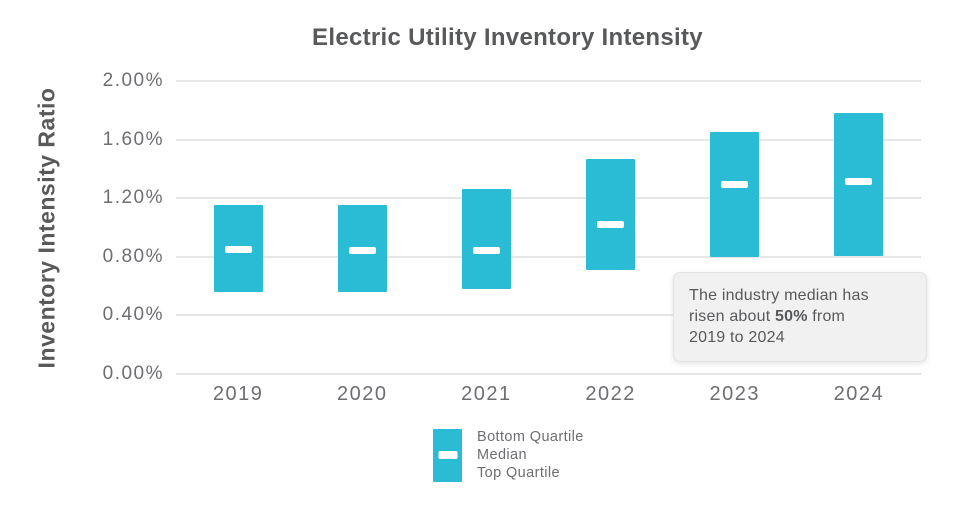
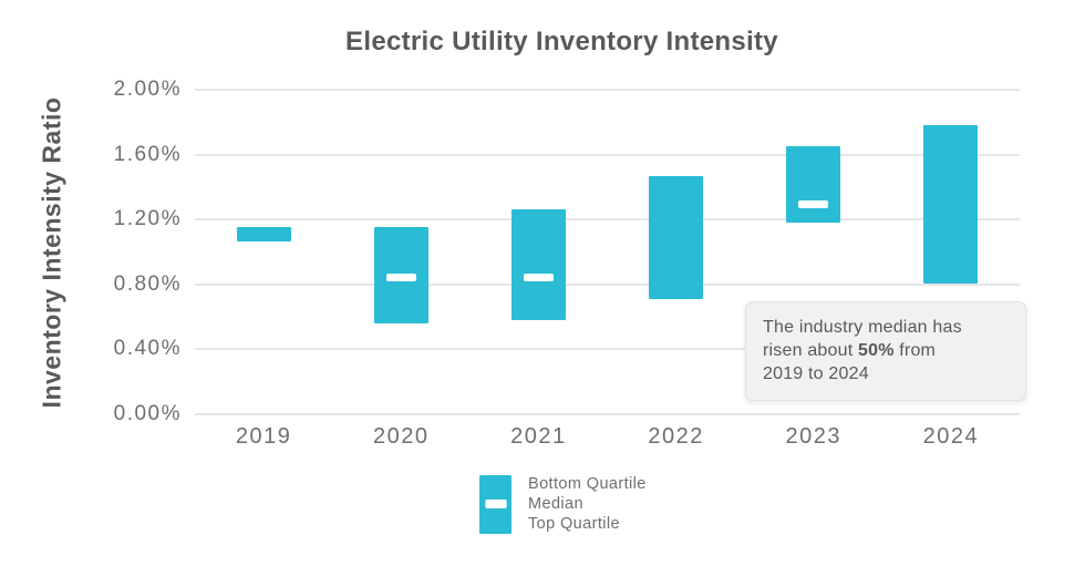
Bottom Quartile/2019: 0.56% -> 1.06%
Median/2022: 1.02% -> 1.73%
Bottom Quartile/2023: 0.80% -> 1.18%
Median/2024: 1.31% -> 0.57%
